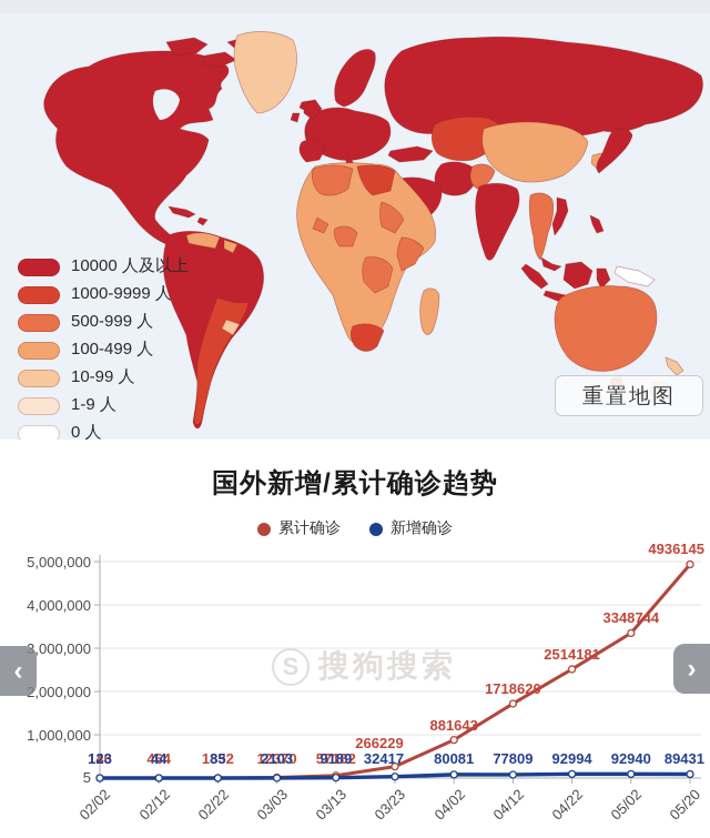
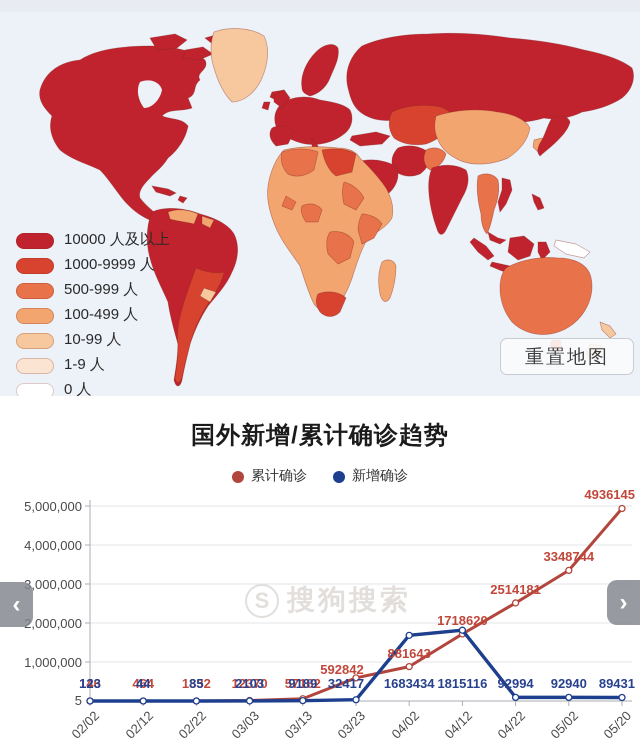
累计确诊/03/23: 266229 -> 592842
新增确诊/04/02: 80081 -> 1683434
新增确诊/04/12: 77809 -> 1815116
